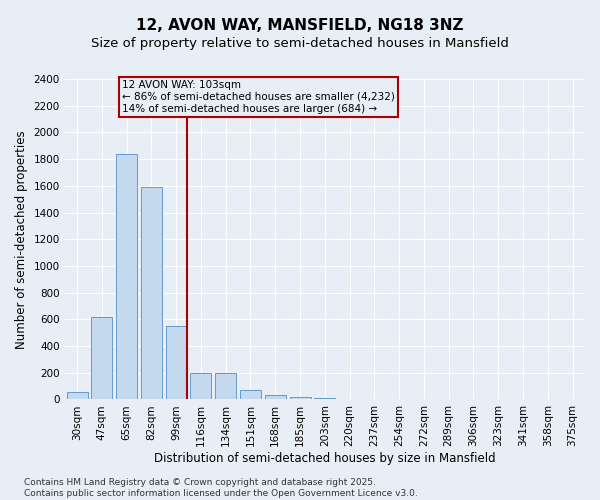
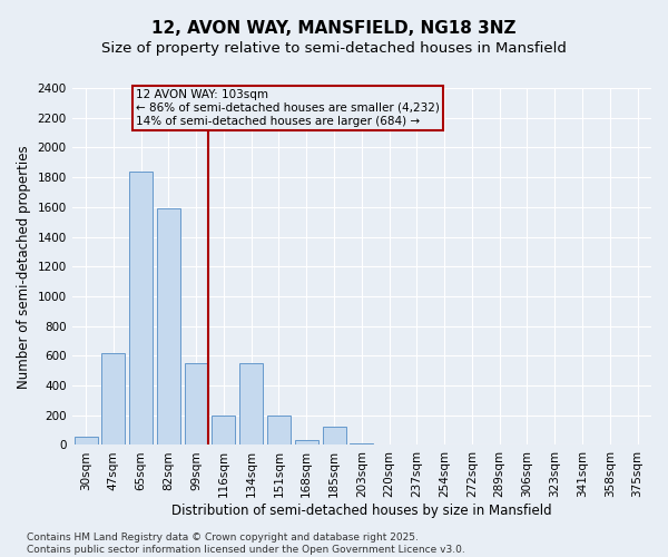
134sqm: 200 -> 550
151sqm: 70 -> 200
185sqm: 20 -> 120
